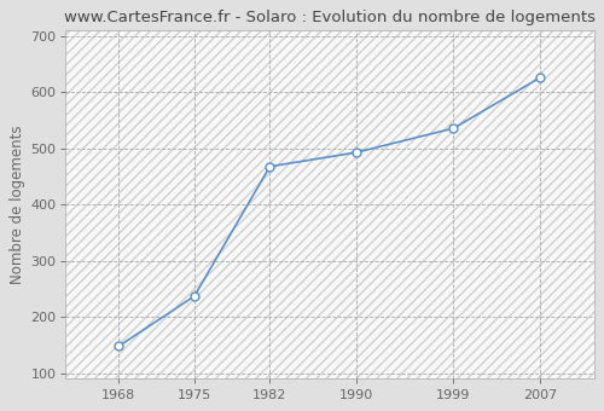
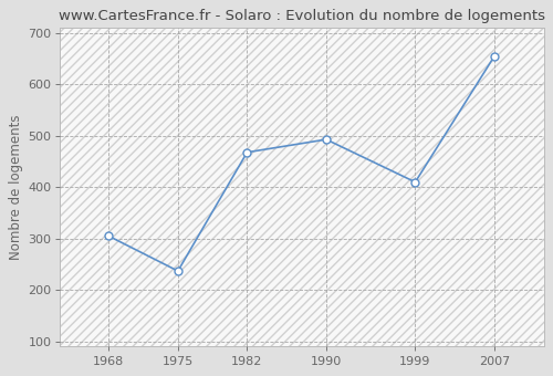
1968: 148 -> 305
1999: 536 -> 410
2007: 626 -> 655
